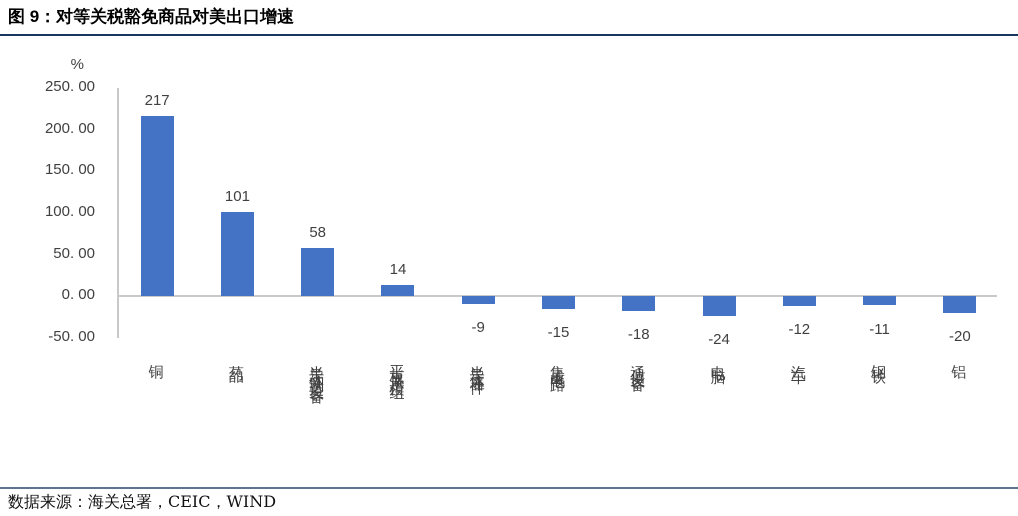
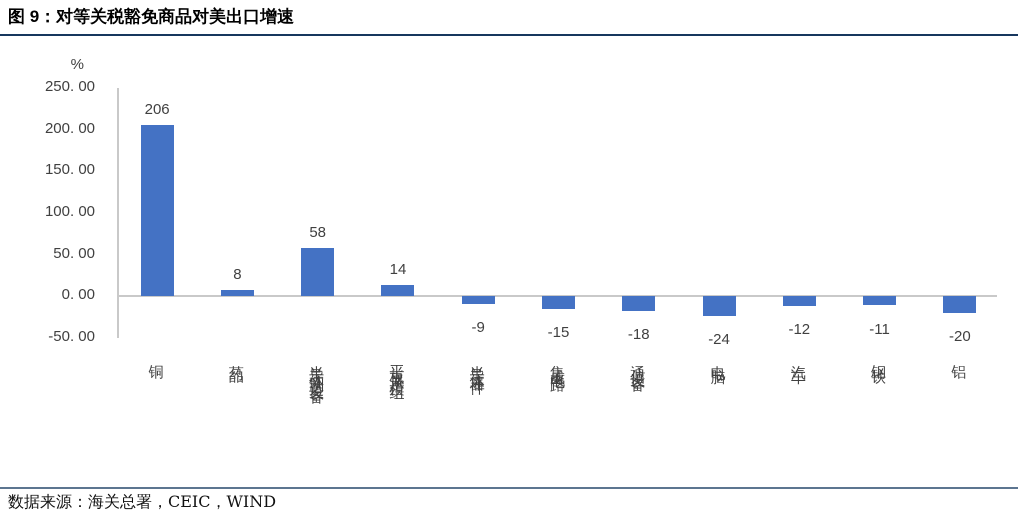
铜: 217 -> 206
药品: 101 -> 8
